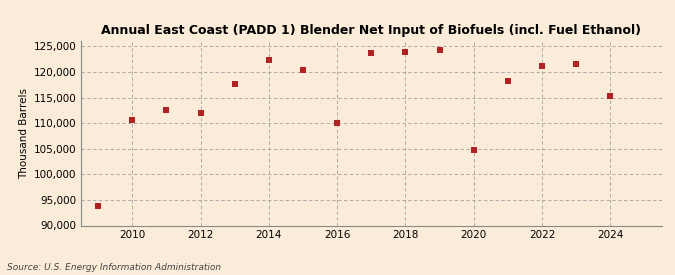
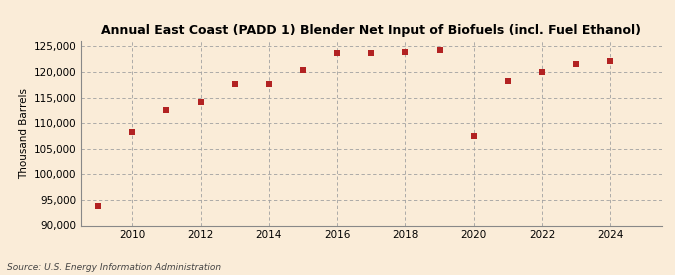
2010: 110,600 -> 108,200
2012: 112,000 -> 114,200
2014: 122,400 -> 117,700
2016: 110,000 -> 123,800
2020: 104,800 -> 107,400
2022: 121,200 -> 119,900
2024: 115,400 -> 122,200
